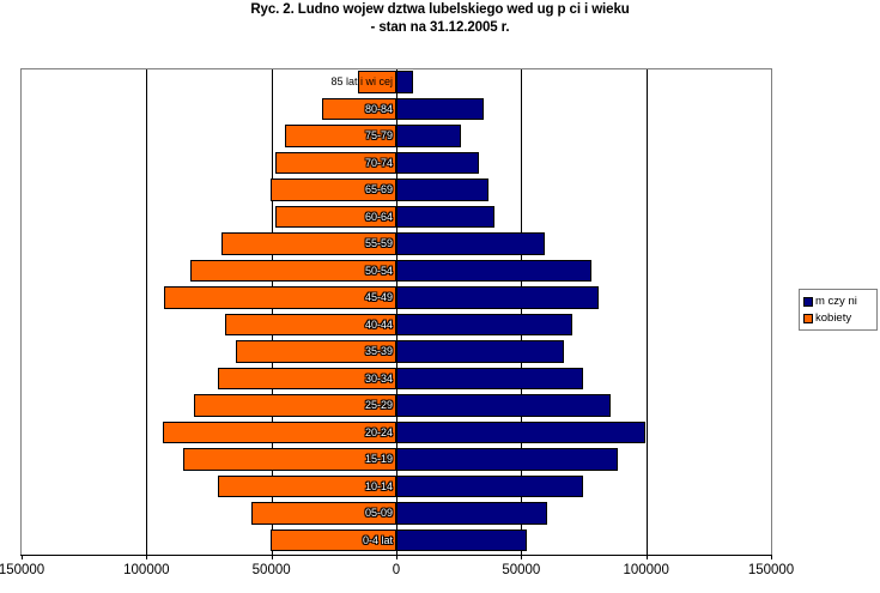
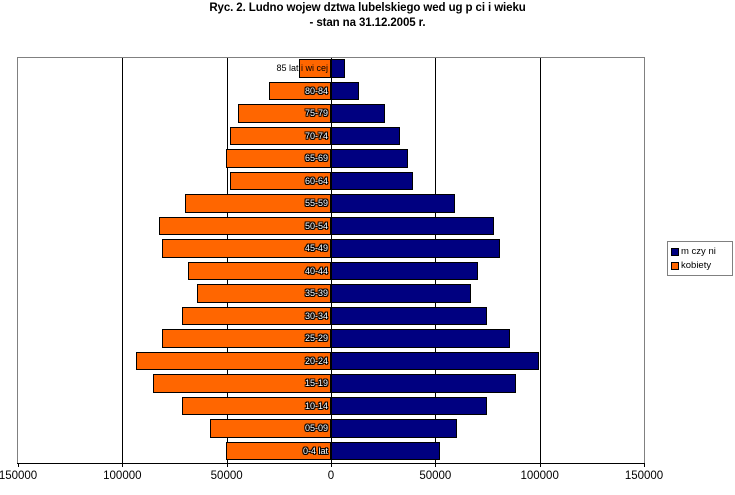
m czy ni/80-84: 35000 -> 13000
kobiety/45-49: 93000 -> 81000
